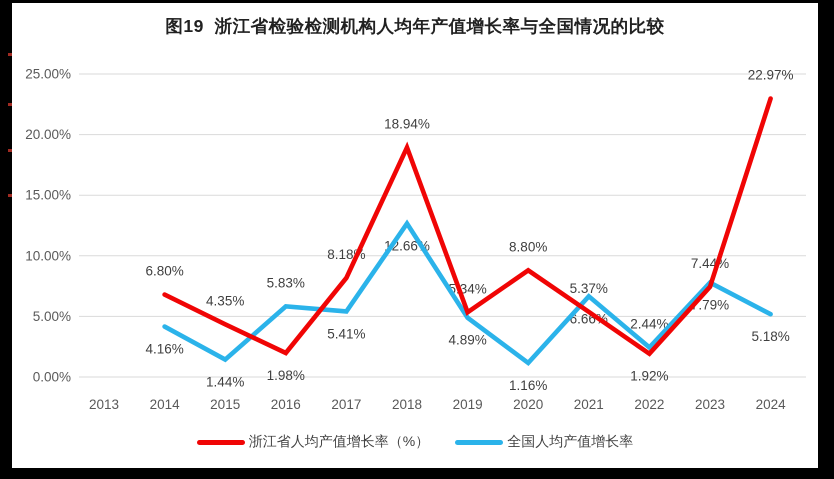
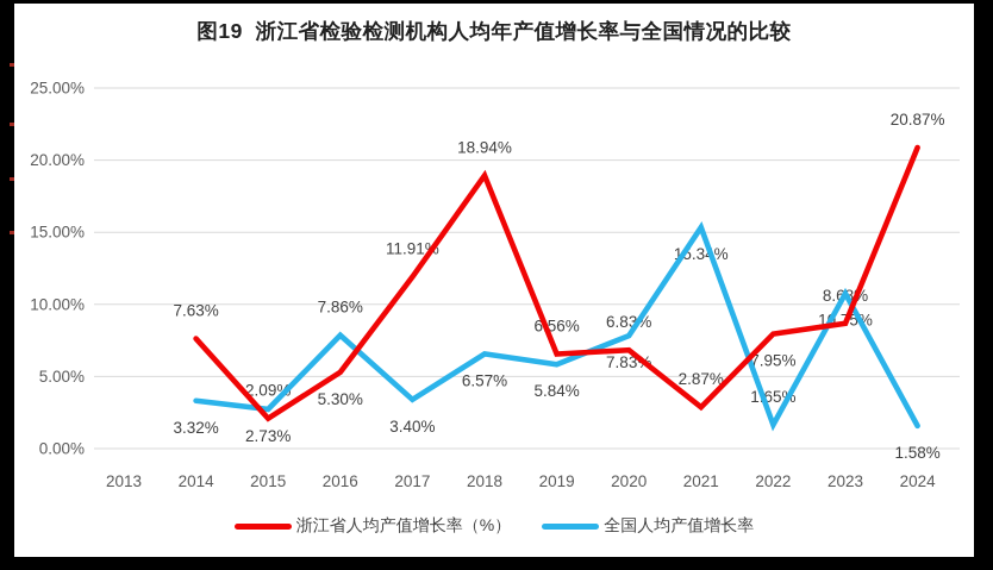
浙江省人均产值增长率（%）/2014: 6.80% -> 7.63%
全国人均产值增长率/2014: 4.16% -> 3.32%
浙江省人均产值增长率（%）/2015: 4.35% -> 2.09%
全国人均产值增长率/2015: 1.44% -> 2.73%
浙江省人均产值增长率（%）/2016: 1.98% -> 5.30%
全国人均产值增长率/2016: 5.83% -> 7.86%
浙江省人均产值增长率（%）/2017: 8.18% -> 11.91%
全国人均产值增长率/2017: 5.41% -> 3.40%
全国人均产值增长率/2018: 12.66% -> 6.57%
浙江省人均产值增长率（%）/2019: 5.34% -> 6.56%
全国人均产值增长率/2019: 4.89% -> 5.84%
浙江省人均产值增长率（%）/2020: 8.80% -> 6.83%
全国人均产值增长率/2020: 1.16% -> 7.83%
浙江省人均产值增长率（%）/2021: 5.37% -> 2.87%
全国人均产值增长率/2021: 6.66% -> 15.34%
浙江省人均产值增长率（%）/2022: 1.92% -> 7.95%
全国人均产值增长率/2022: 2.44% -> 1.65%
浙江省人均产值增长率（%）/2023: 7.44% -> 8.68%
全国人均产值增长率/2023: 7.79% -> 10.75%
浙江省人均产值增长率（%）/2024: 22.97% -> 20.87%
全国人均产值增长率/2024: 5.18% -> 1.58%
